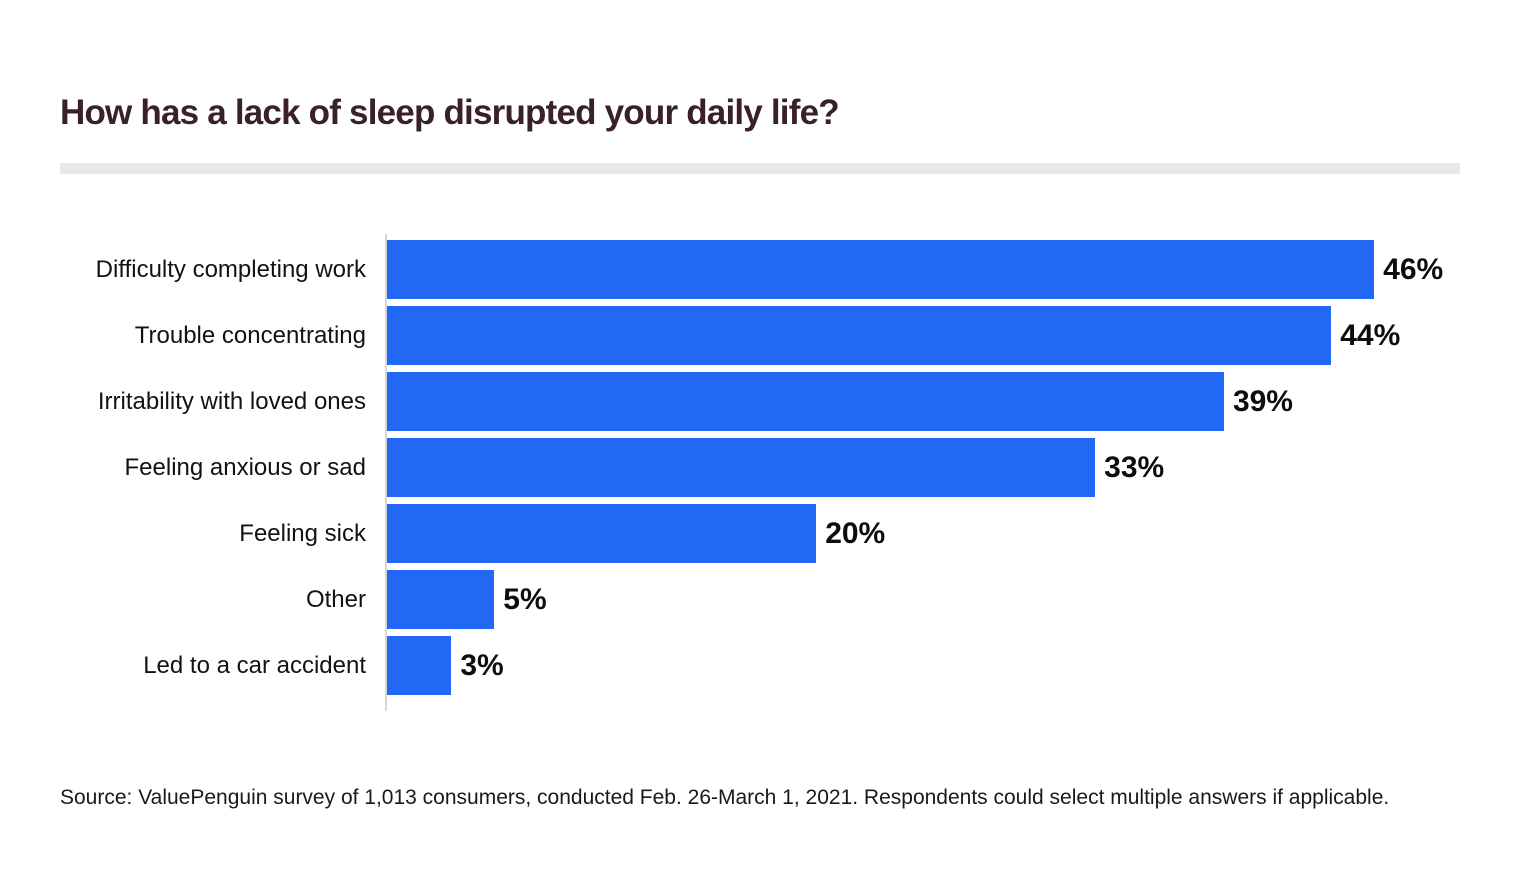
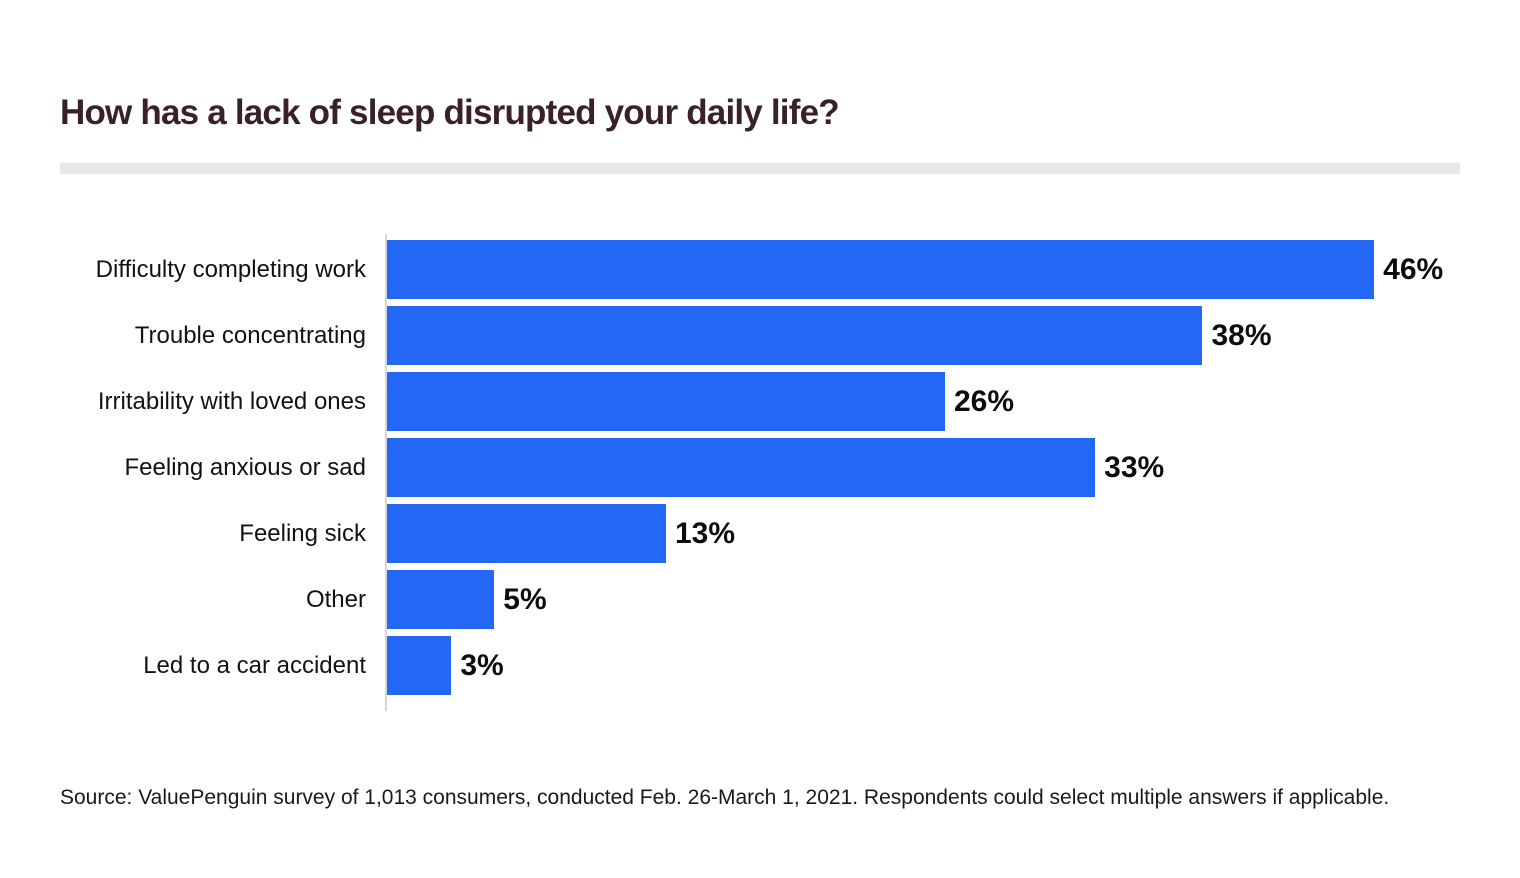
Trouble concentrating: 44% -> 38%
Irritability with loved ones: 39% -> 26%
Feeling sick: 20% -> 13%
